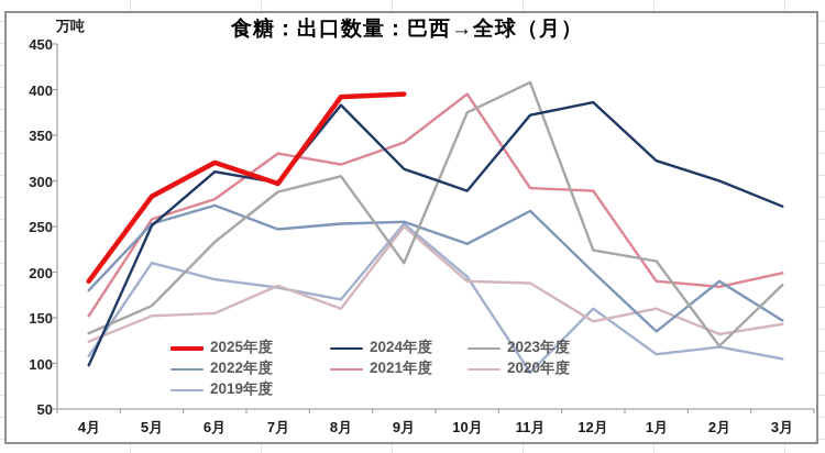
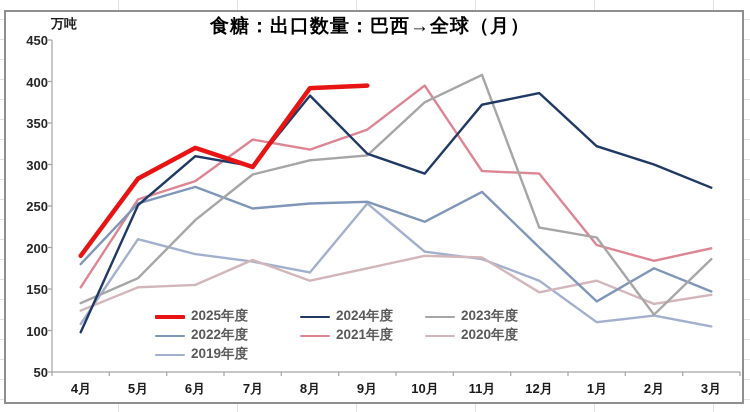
2023年度/9月: 210 -> 310
2020年度/9月: 250 -> 180
2019年度/11月: 90 -> 190
2021年度/1月: 190 -> 200
2022年度/2月: 190 -> 180
